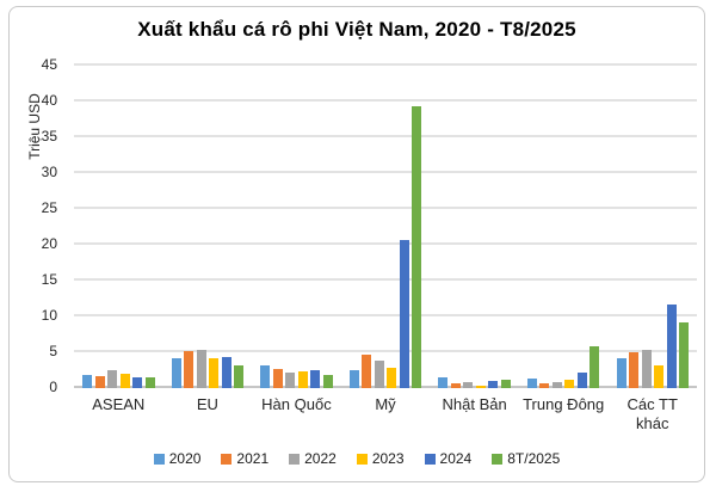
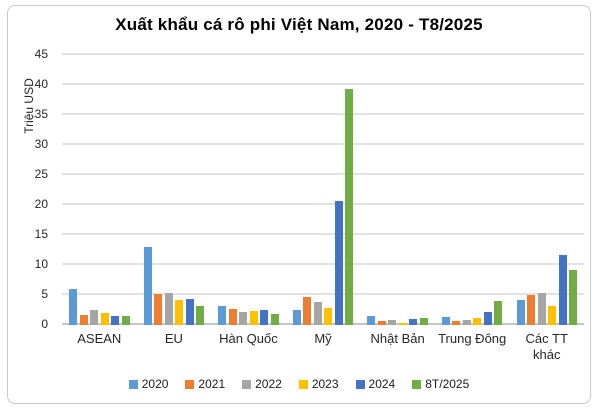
2020/ASEAN: 2 -> 6
2020/EU: 4 -> 13
8T/2025/Trung Đông: 6 -> 4
